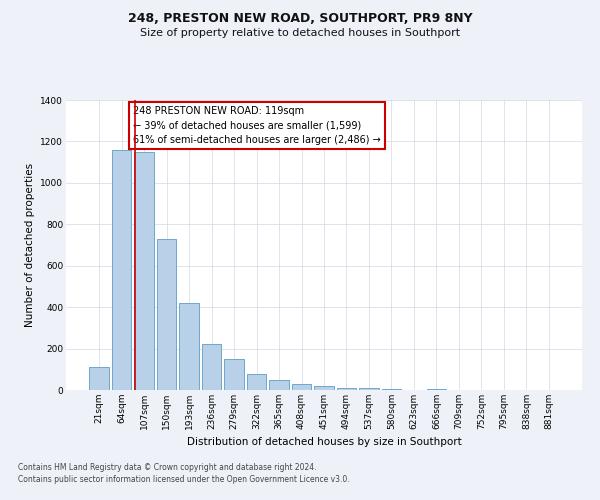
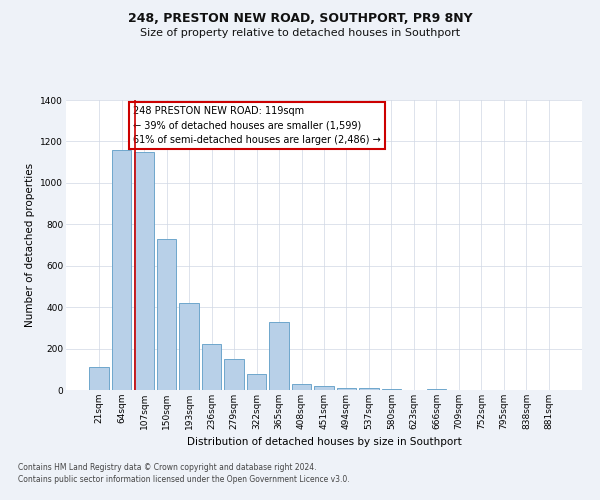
365sqm: 50 -> 330
